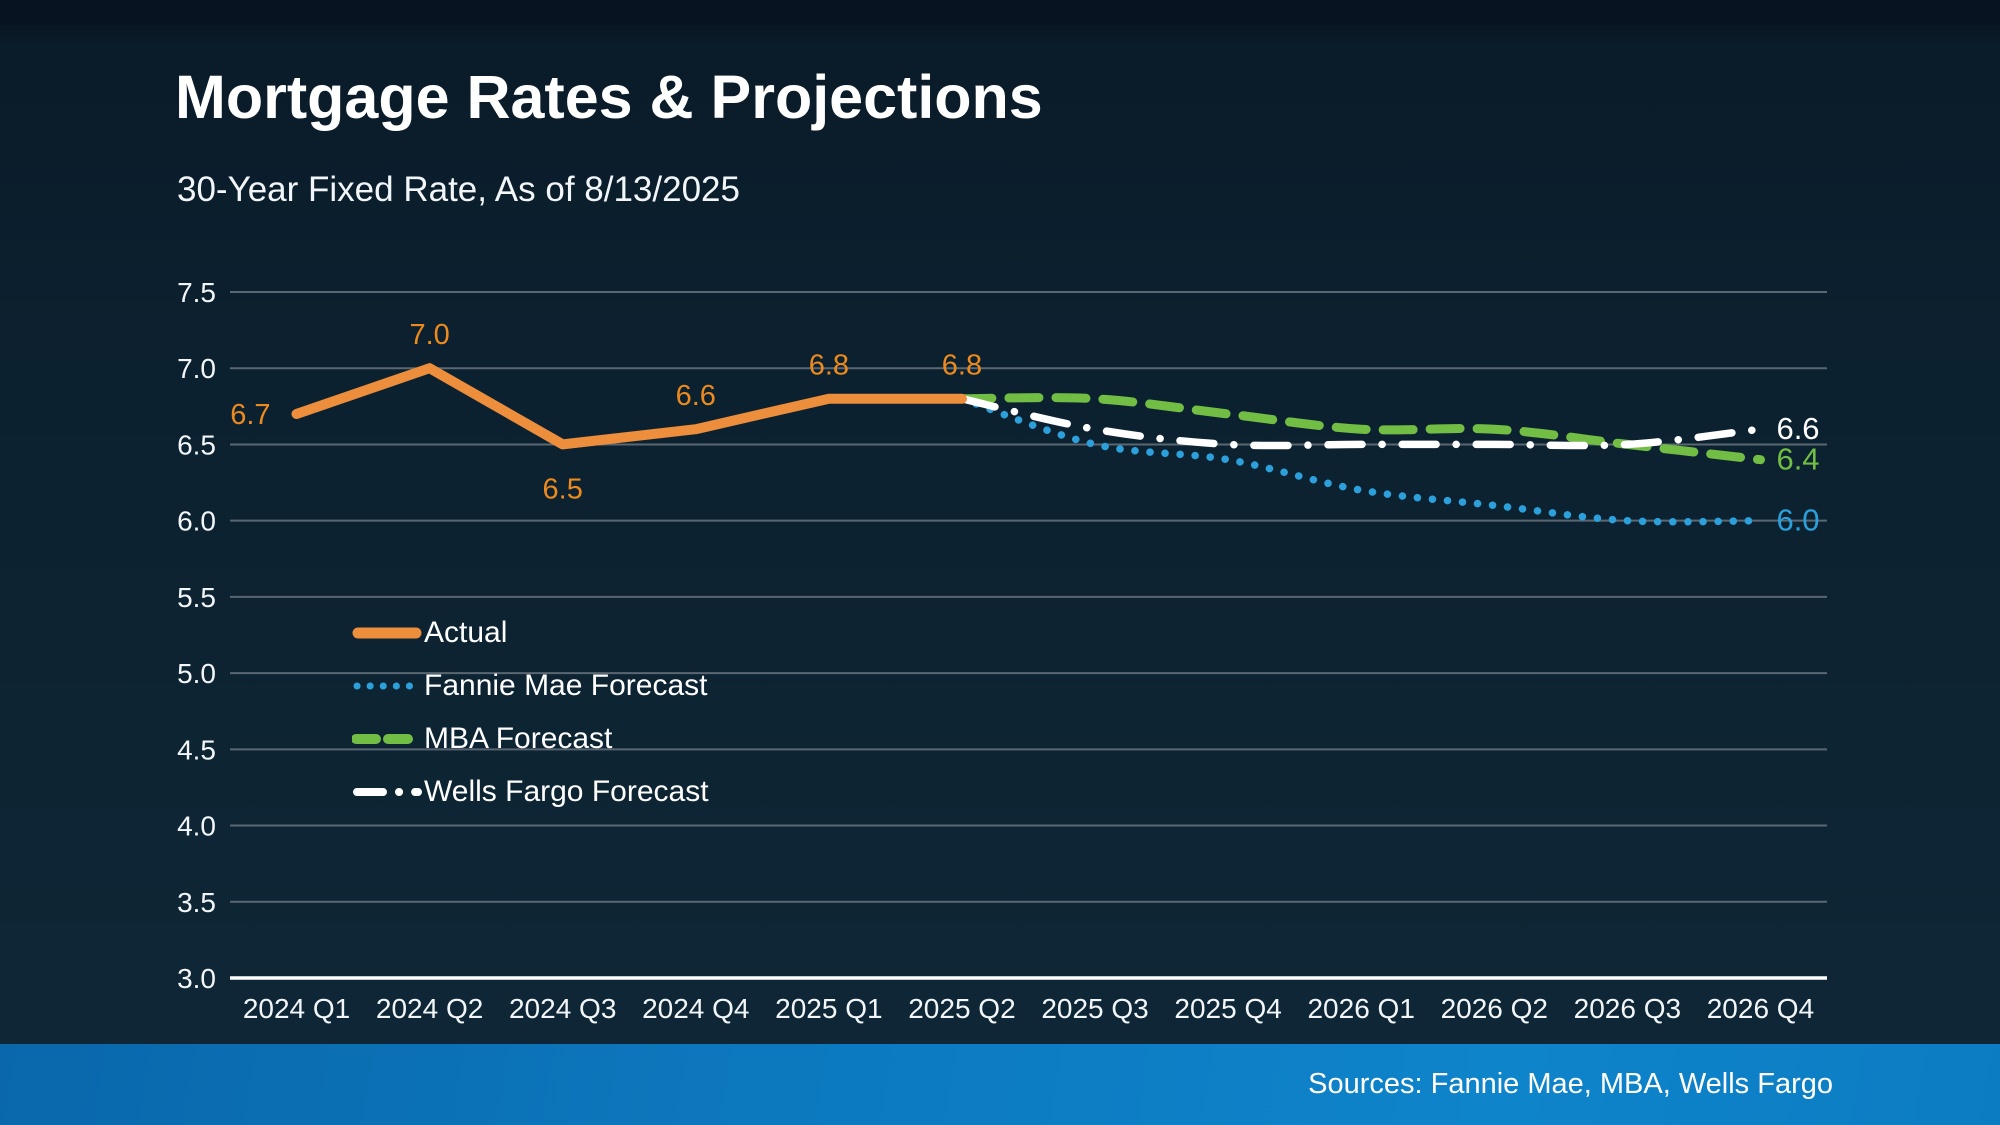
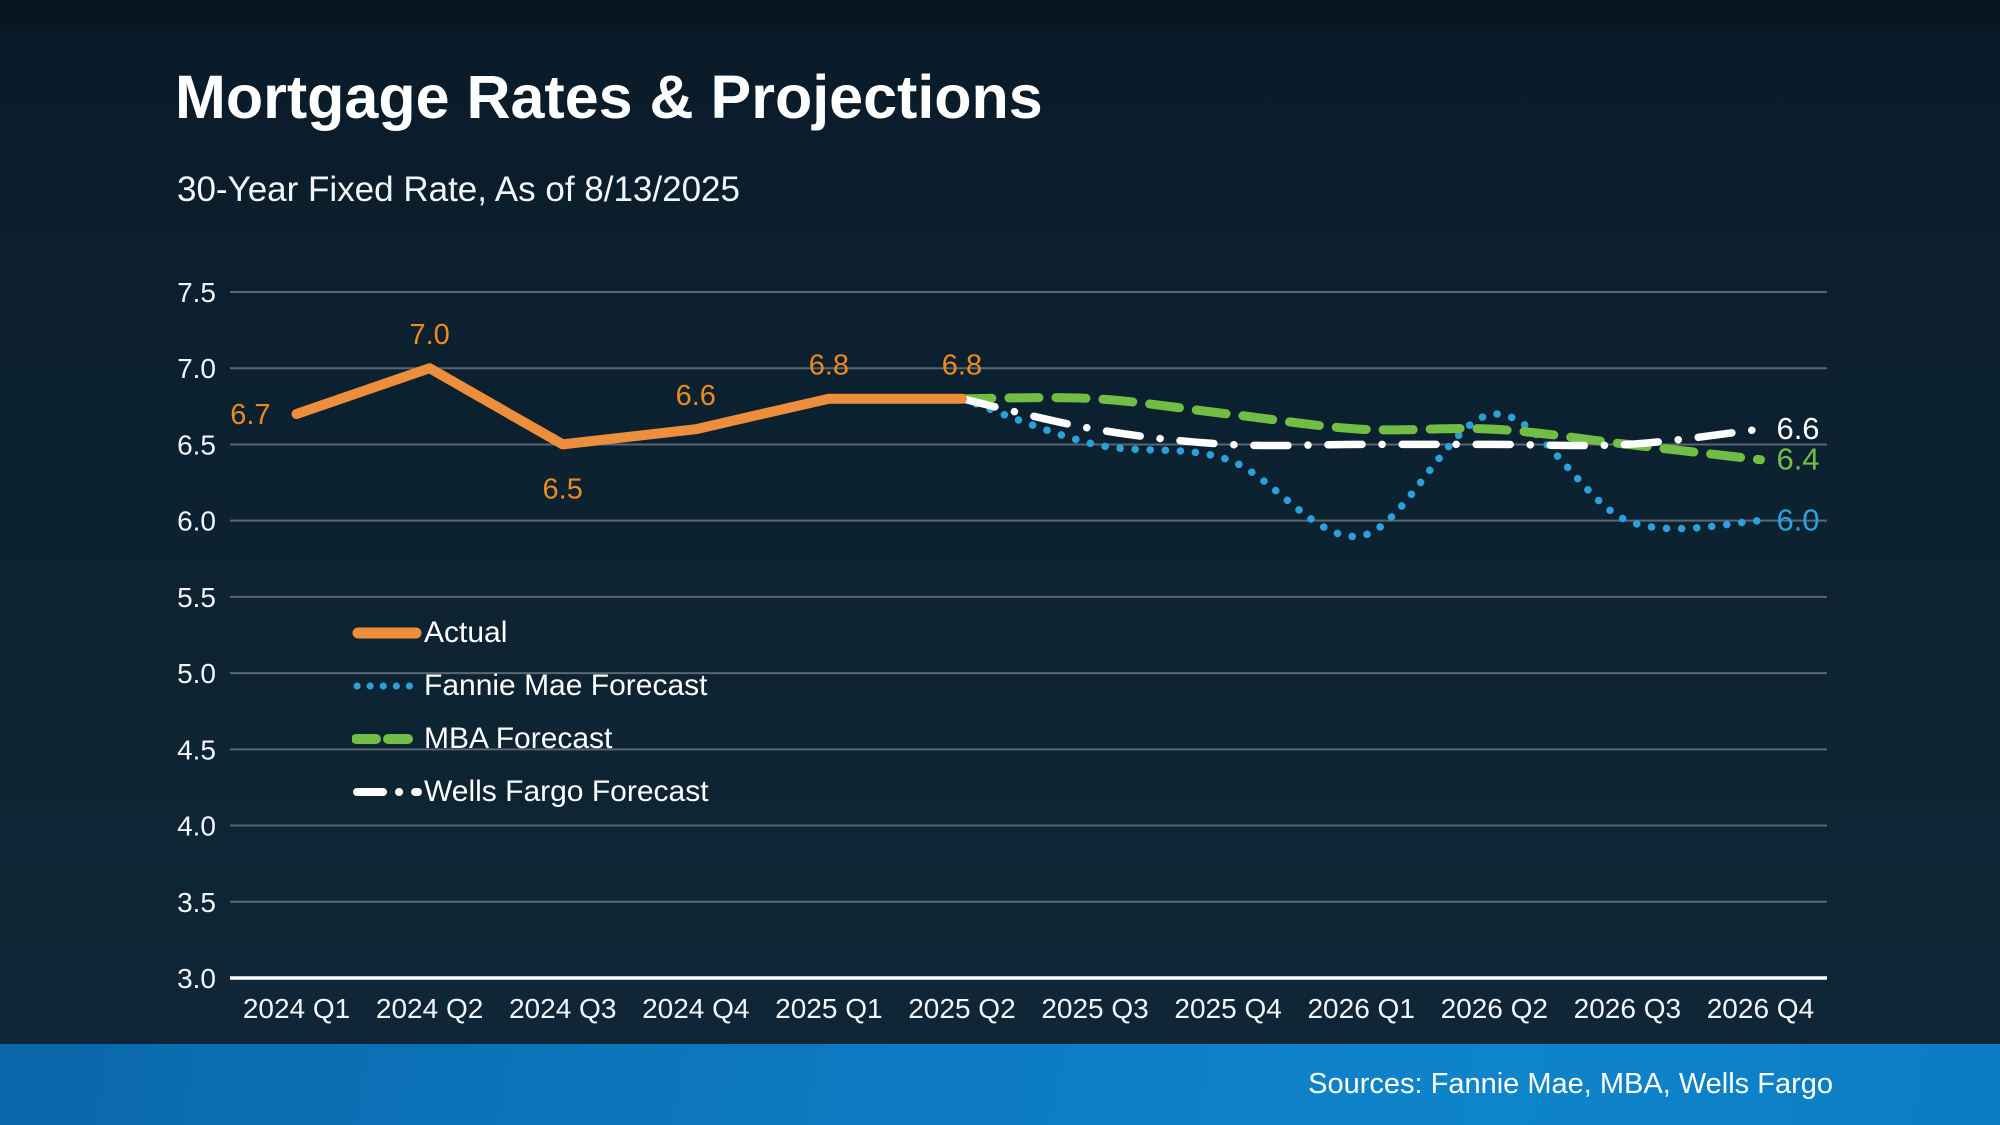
Fannie Mae Forecast/2026 Q1: 6.2 -> 5.9
Fannie Mae Forecast/2026 Q2: 6.1 -> 6.7
